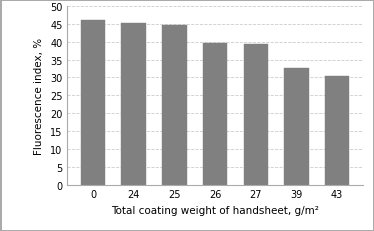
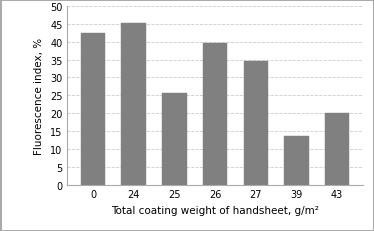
0: 46.0 -> 42.5
25: 44.8 -> 25.5
27: 39.3 -> 34.5
39: 32.5 -> 13.5
43: 30.4 -> 20.0
